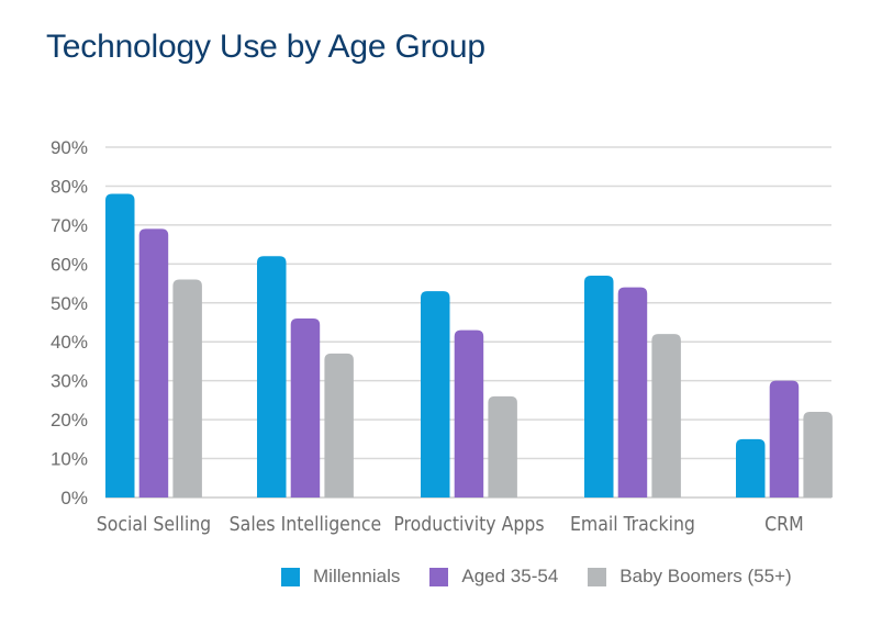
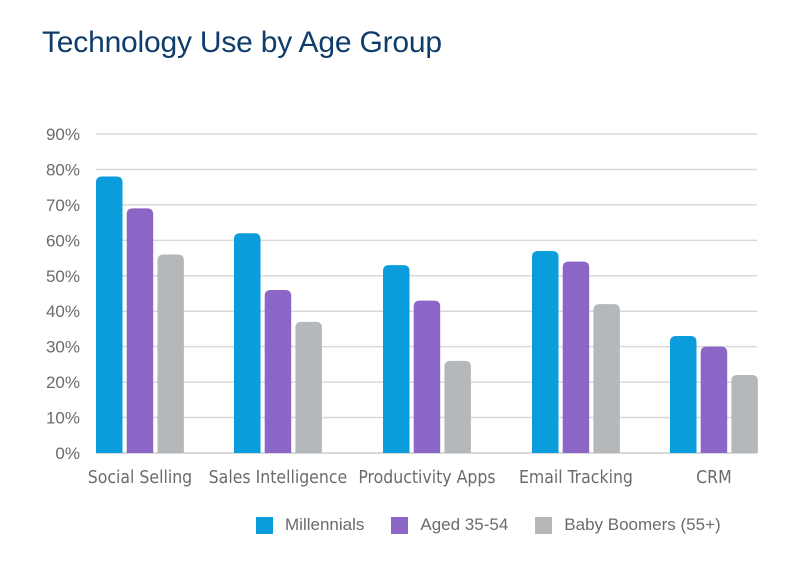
Millennials/CRM: 15% -> 33%
